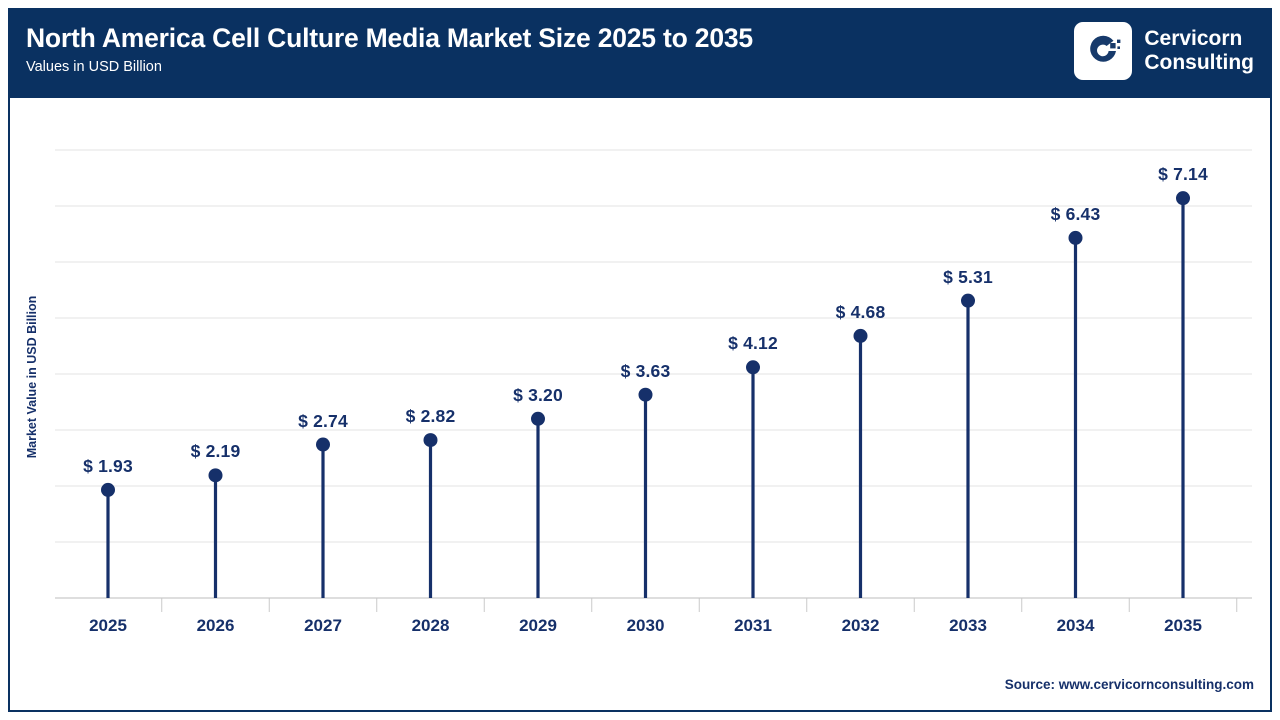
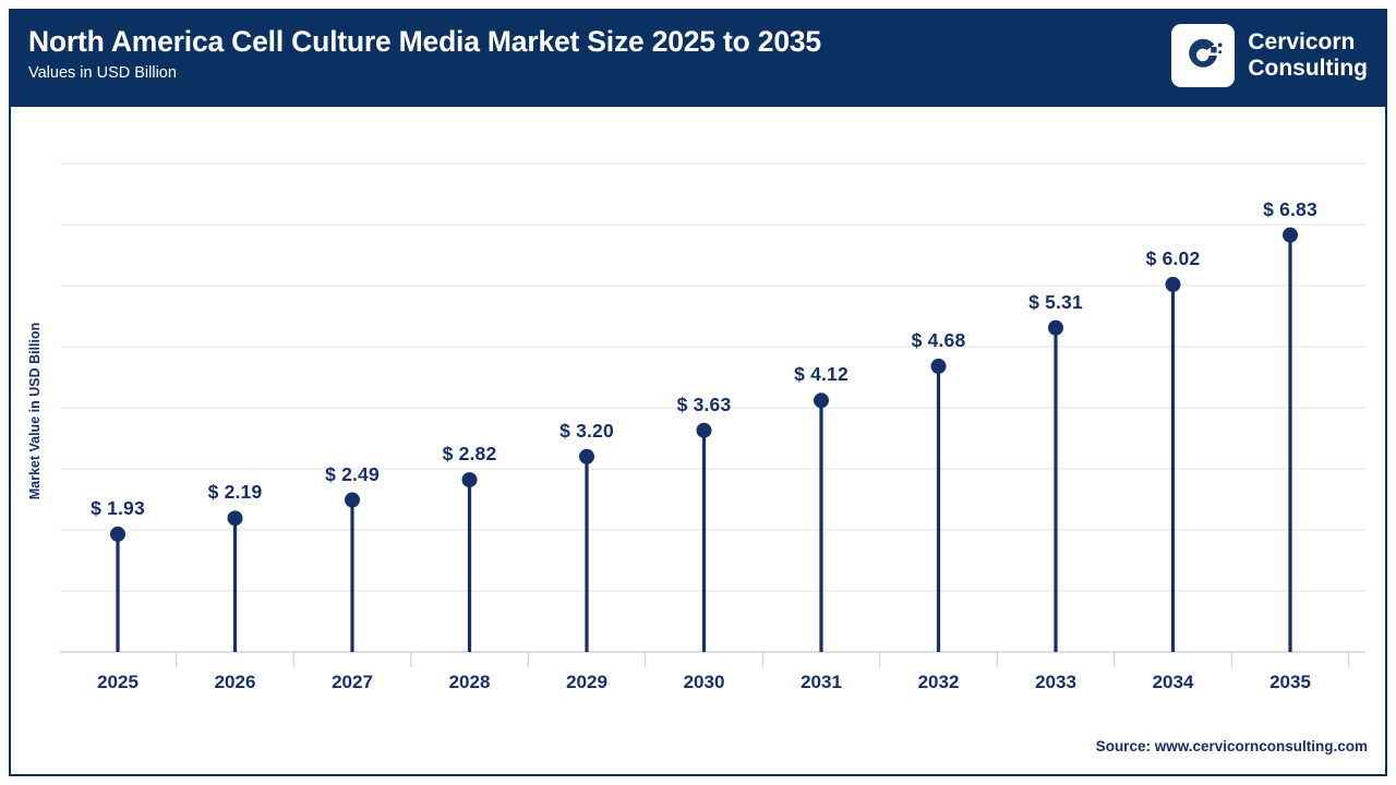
2027: 2.74 -> 2.49
2034: 6.43 -> 6.02
2035: 7.14 -> 6.83
